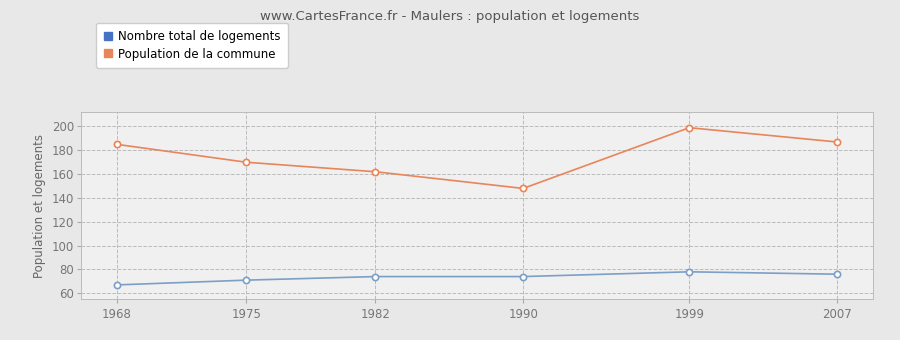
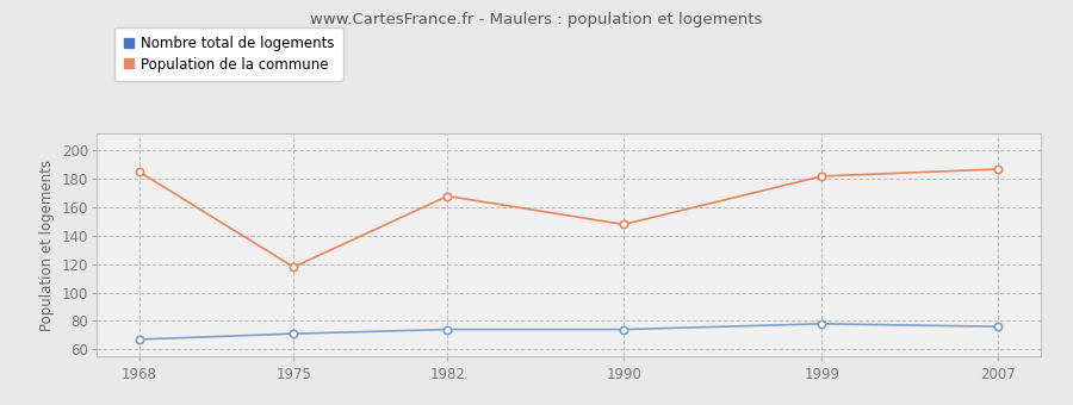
Population de la commune/1975: 170 -> 118
Population de la commune/1982: 162 -> 168
Population de la commune/1999: 199 -> 182
